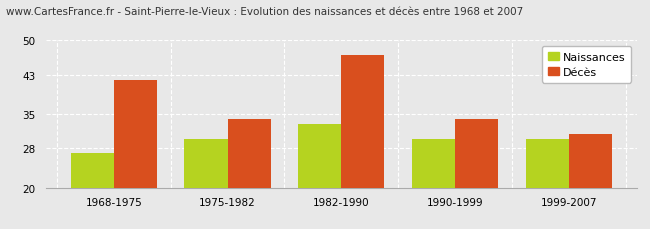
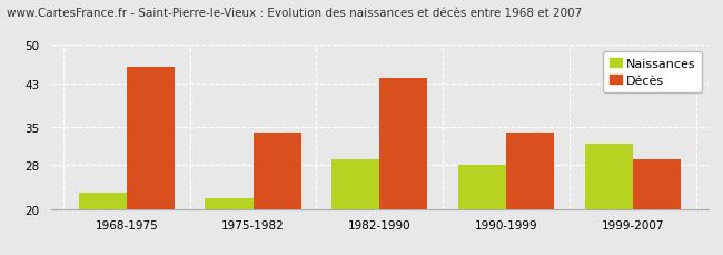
Naissances/1968-1975: 27 -> 23
Décès/1968-1975: 42 -> 46
Naissances/1975-1982: 30 -> 22
Naissances/1982-1990: 33 -> 29
Décès/1982-1990: 47 -> 44
Naissances/1990-1999: 30 -> 28
Naissances/1999-2007: 30 -> 32
Décès/1999-2007: 31 -> 29
